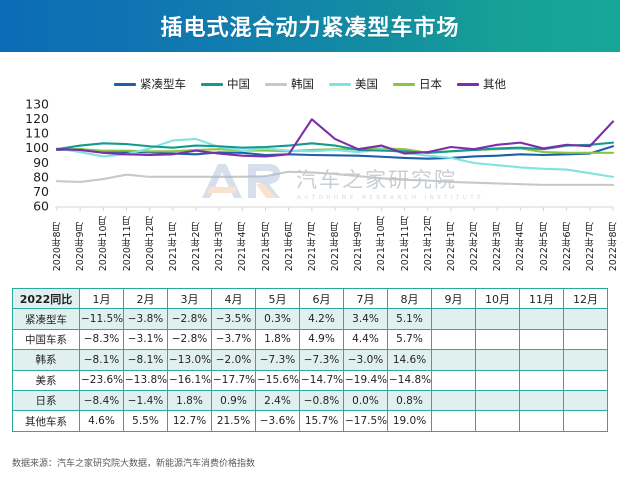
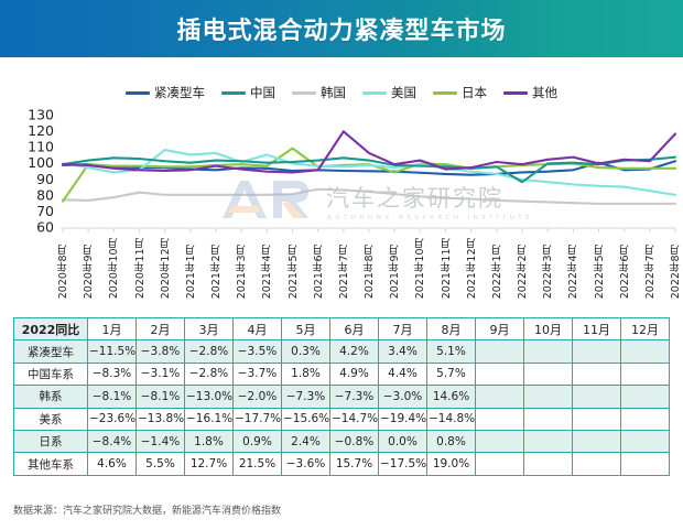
日本/2020年8月: 99 -> 76
美国/2020年12月: 100 -> 108
美国/2021年4月: 98 -> 105
日本/2021年5月: 98 -> 109
日本/2021年9月: 99 -> 94
中国/2022年2月: 98 -> 88
紧凑型车/2022年5月: 95 -> 100
